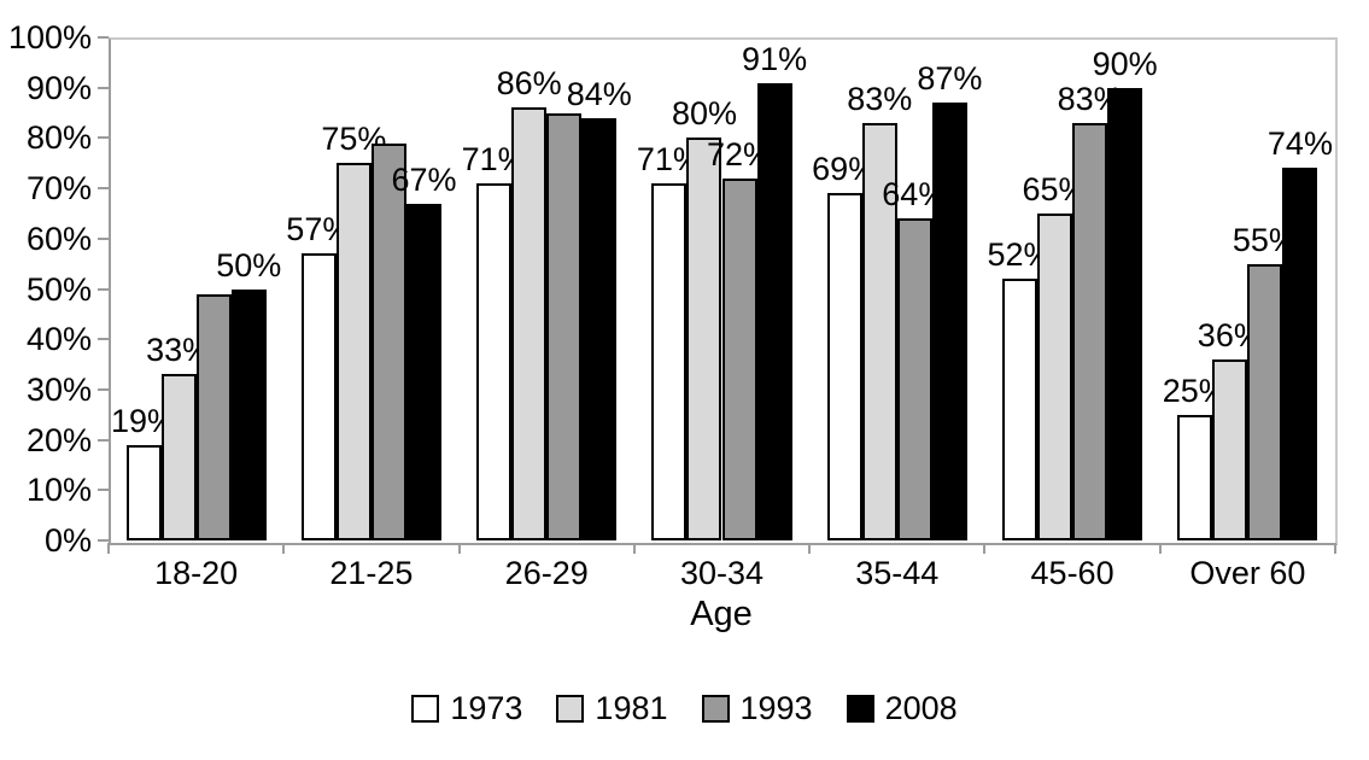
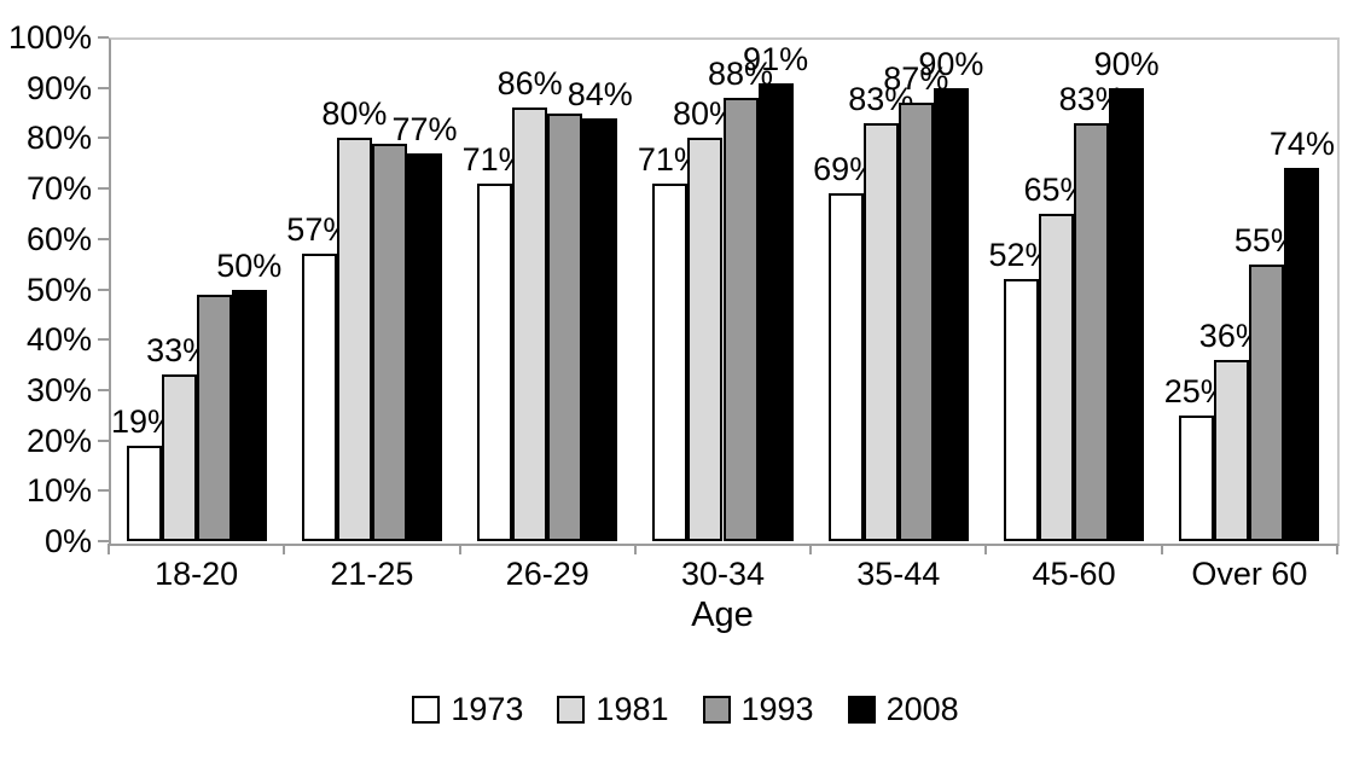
1981/21-25: 75% -> 80%
2008/21-25: 67% -> 77%
1993/30-34: 72% -> 88%
1993/35-44: 64% -> 87%
2008/35-44: 87% -> 90%
